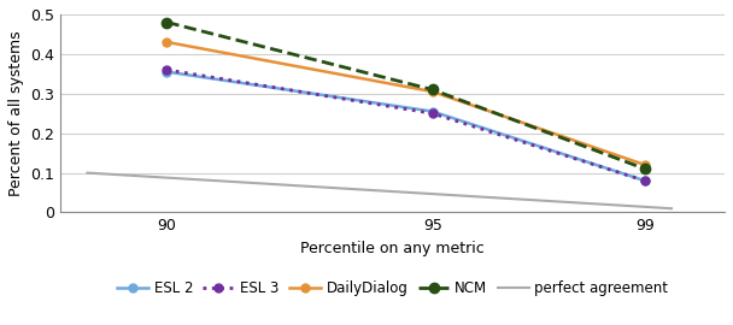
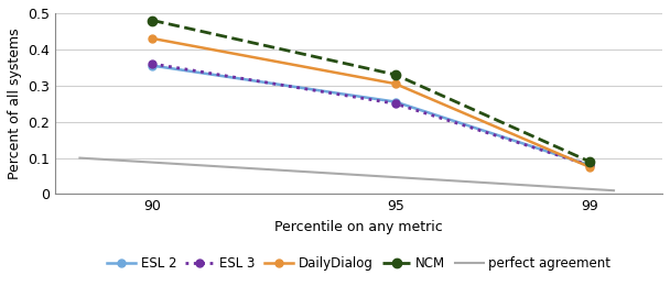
NCM/95: 0.31 -> 0.33
DailyDialog/99: 0.120 -> 0.075
NCM/99: 0.11 -> 0.09
